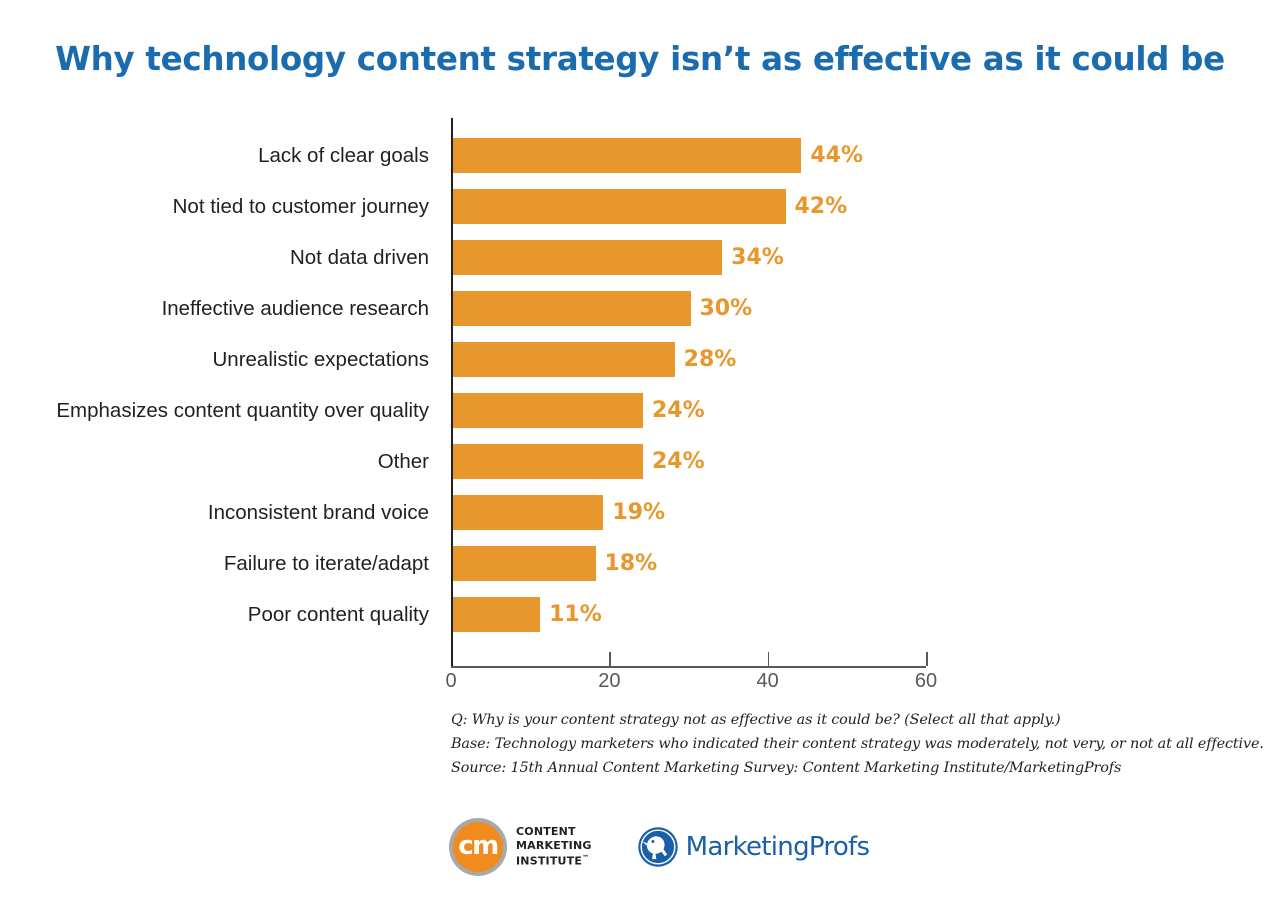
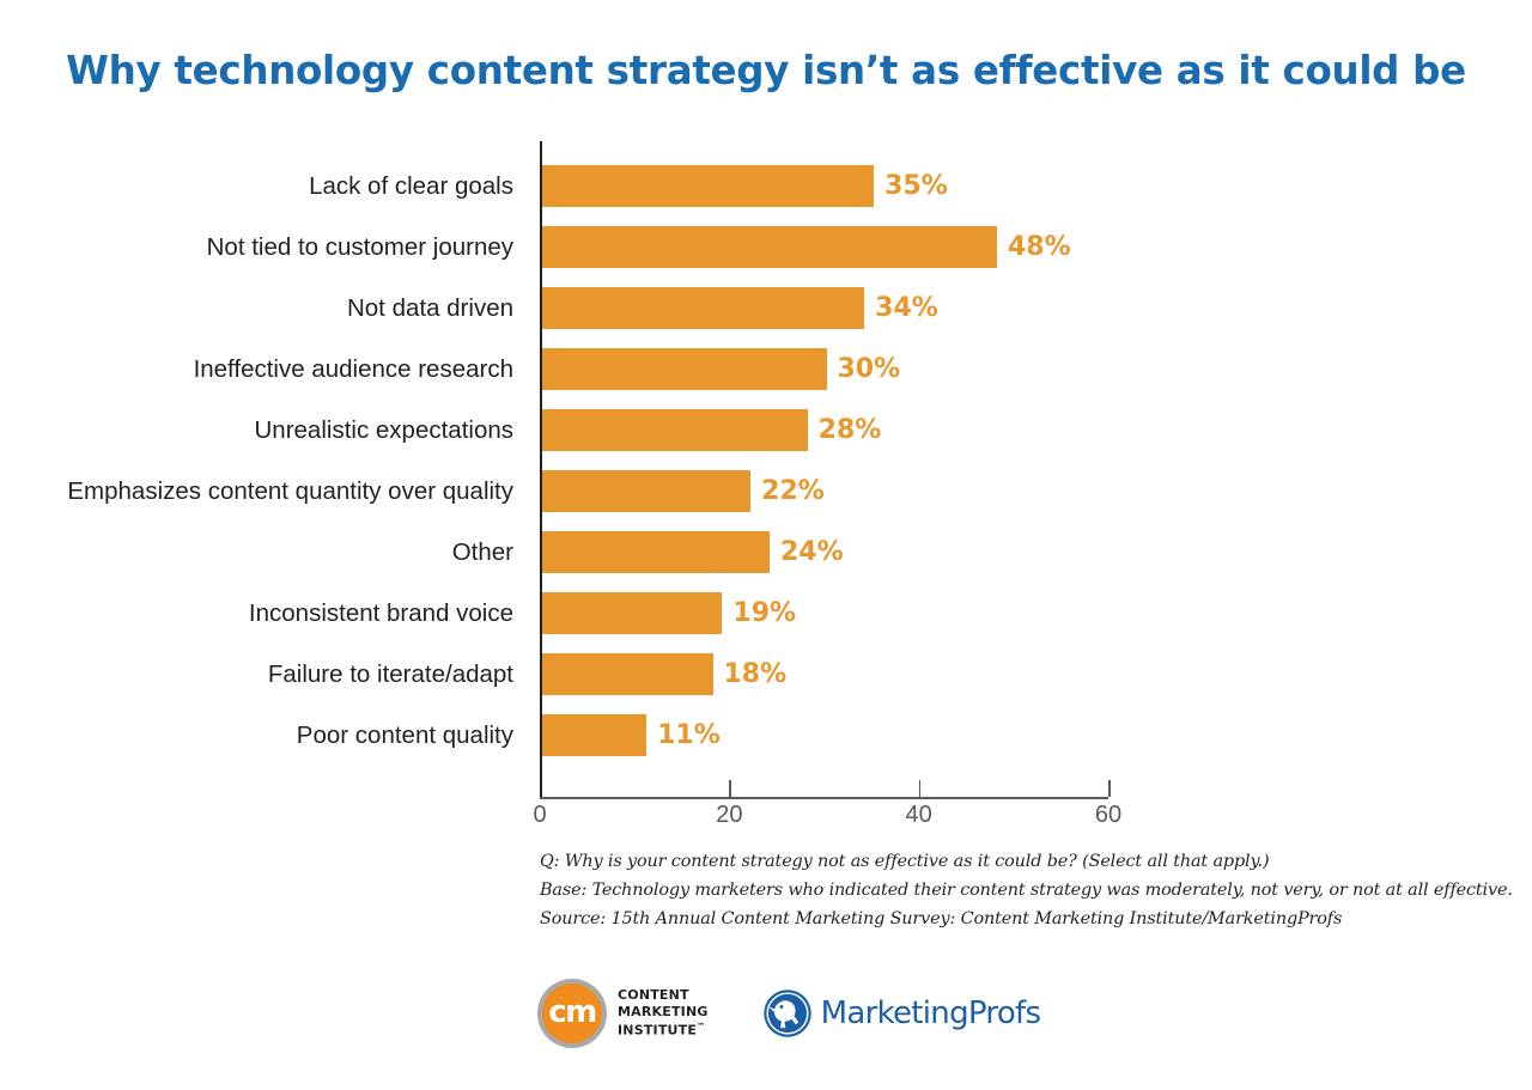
Lack of clear goals: 44% -> 35%
Not tied to customer journey: 42% -> 48%
Emphasizes content quantity over quality: 24% -> 22%
